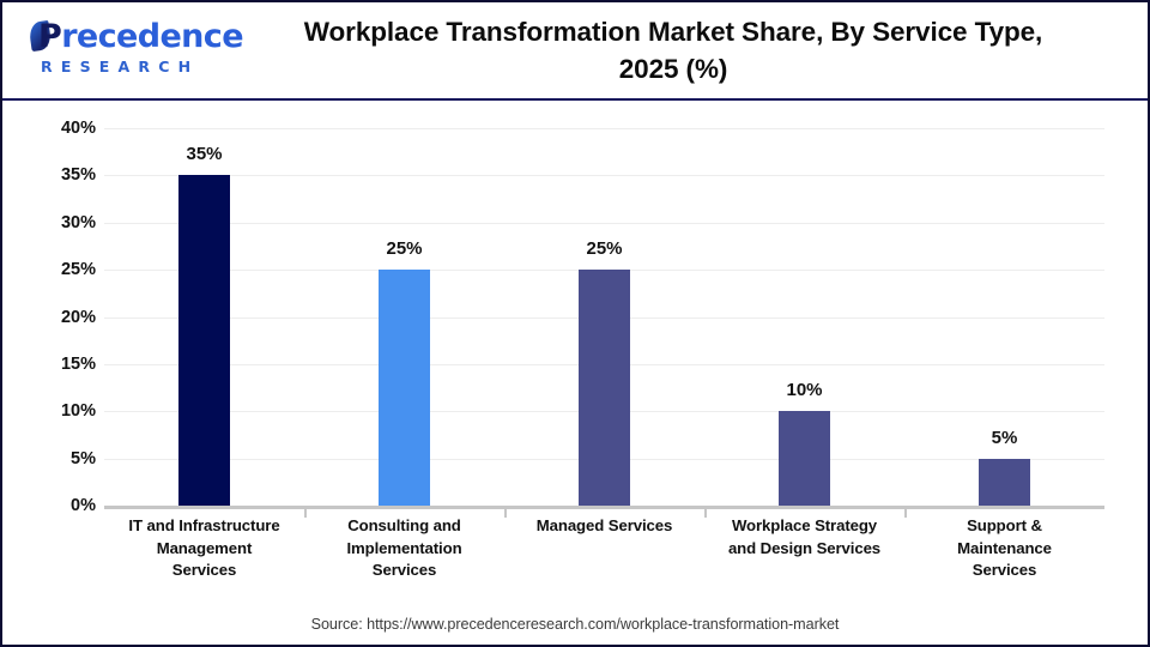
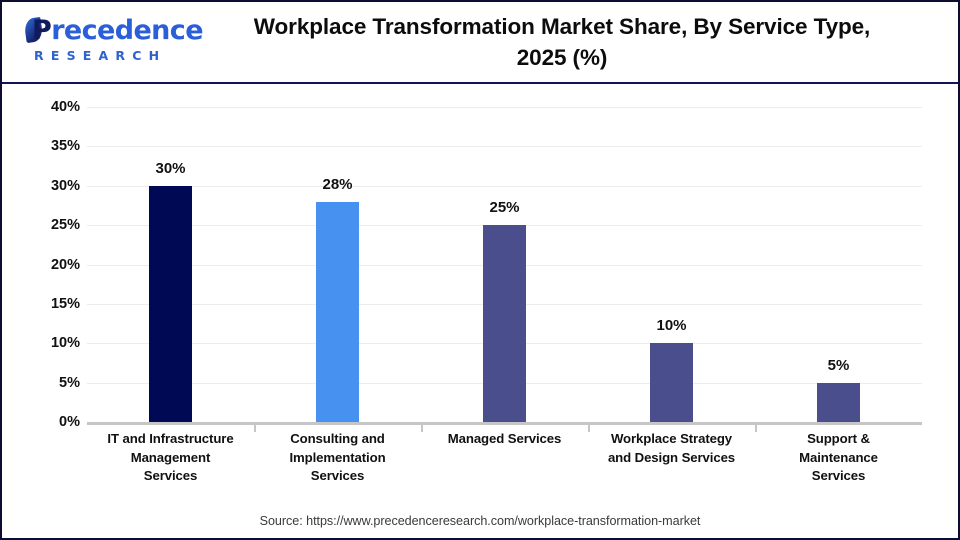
IT and Infrastructure Management Services: 35% -> 30%
Consulting and Implementation Services: 25% -> 28%
